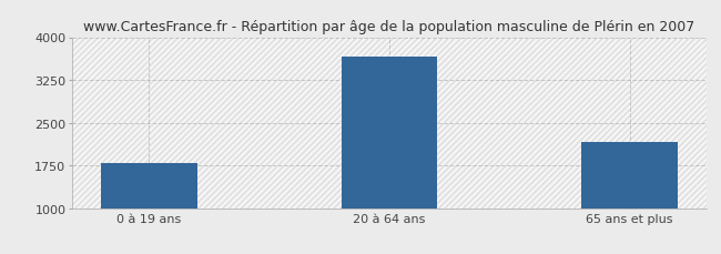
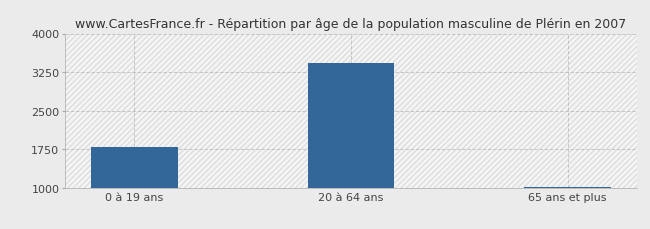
20 à 64 ans: 3660 -> 3420
65 ans et plus: 2160 -> 1020
